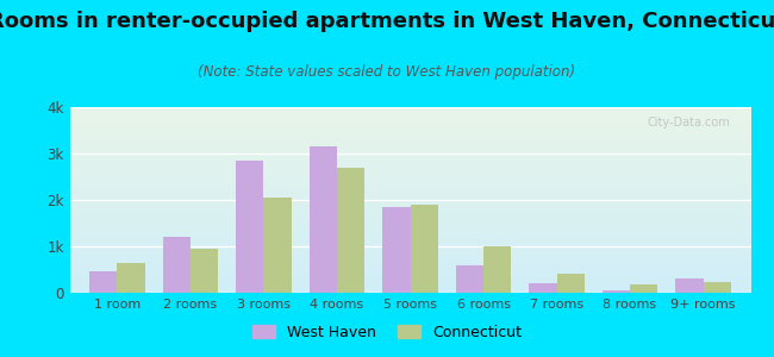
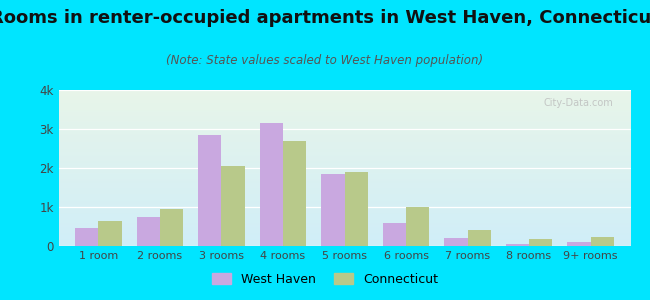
West Haven/2 rooms: 1.20k -> 0.75k
West Haven/9+ rooms: 0.30k -> 0.09k
